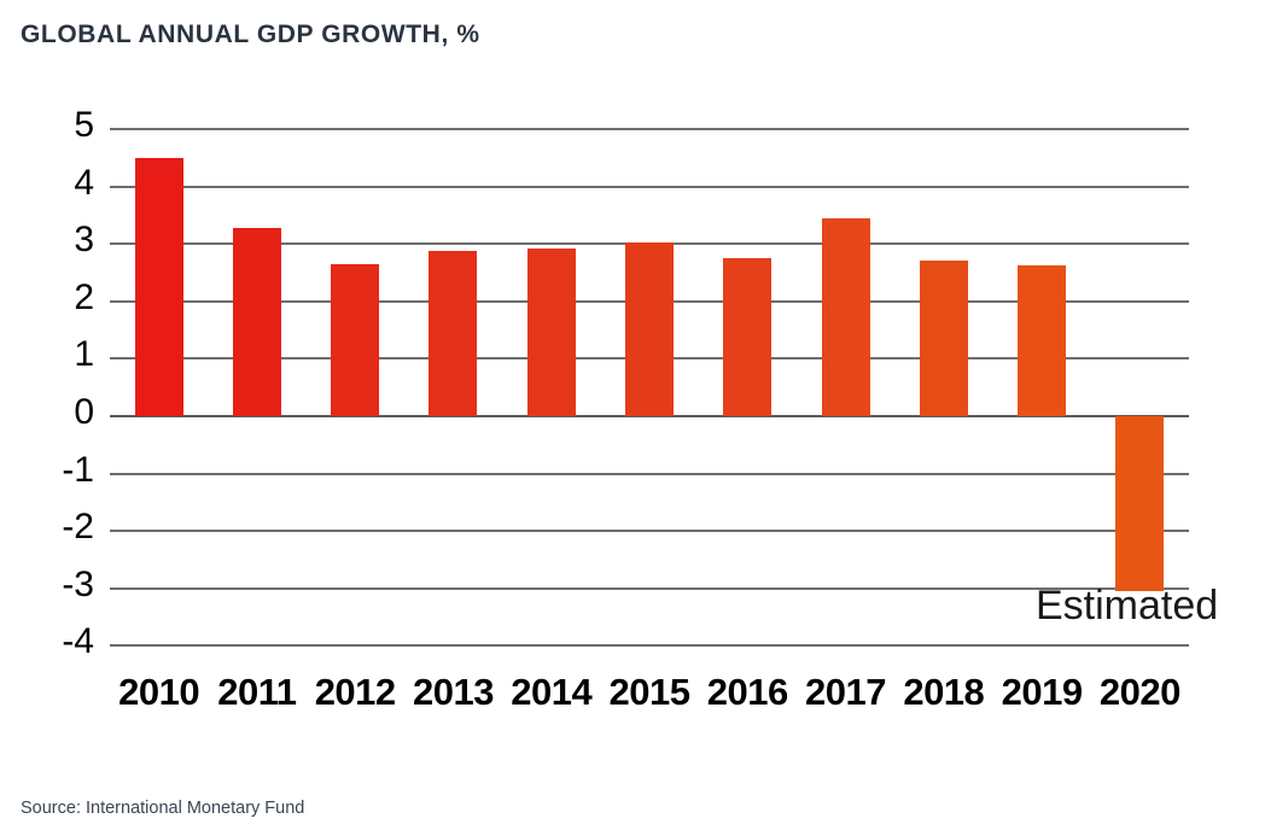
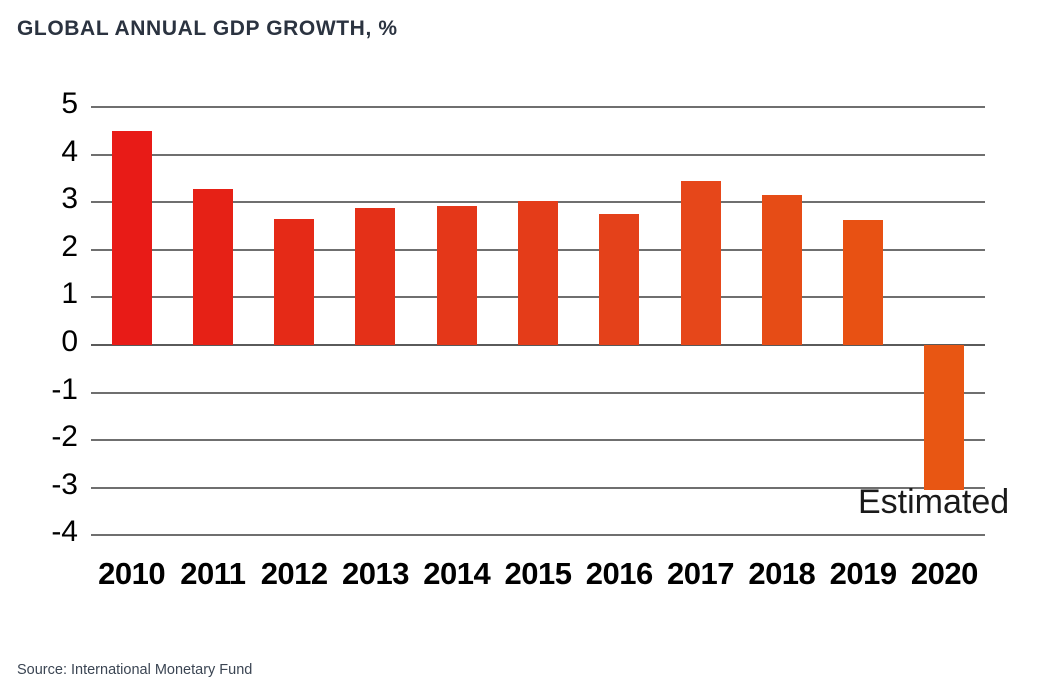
2018: 2.7 -> 3.1
